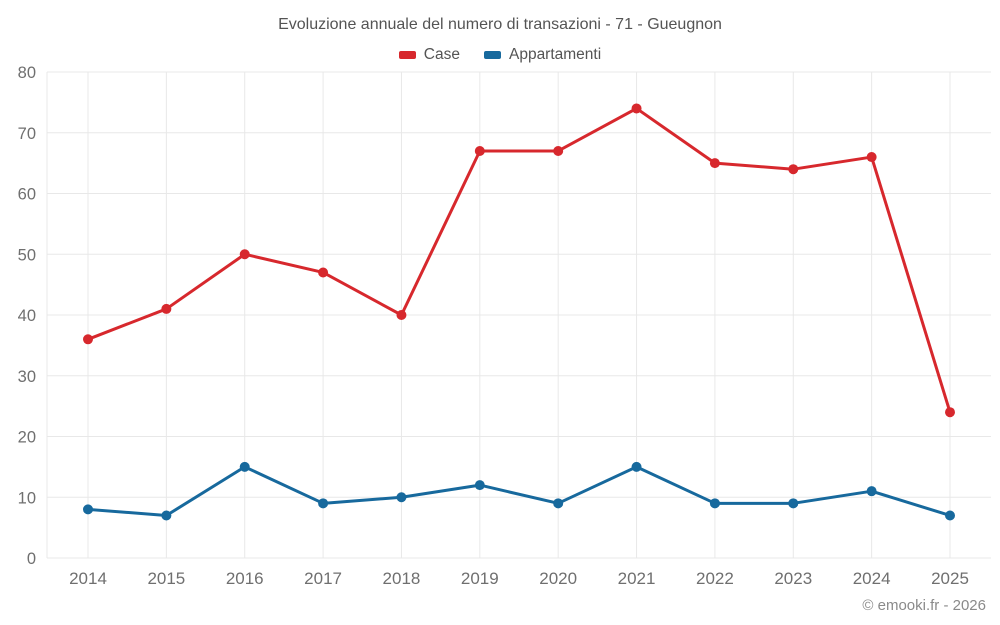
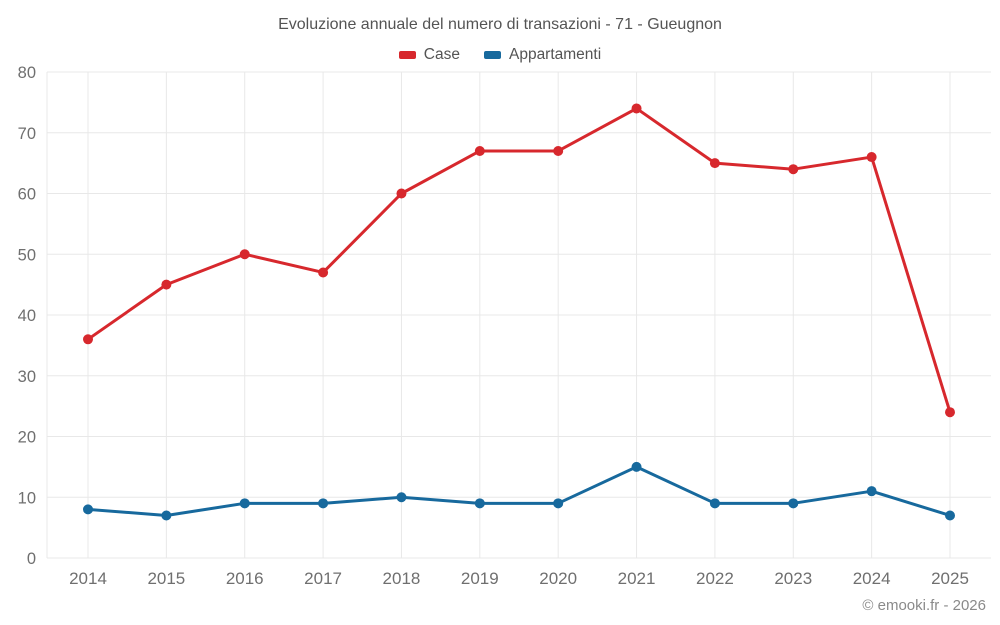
Case/2015: 41 -> 45
Appartamenti/2016: 15 -> 9
Case/2018: 40 -> 60
Appartamenti/2019: 12 -> 9
